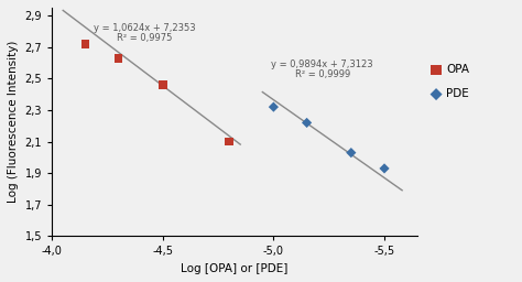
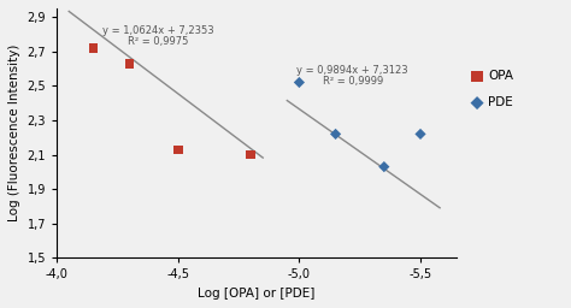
OPA/-4,5: 2,46 -> 2,13
PDE/-5,0: 2,32 -> 2,52
PDE/-5,5: 1,93 -> 2,22
